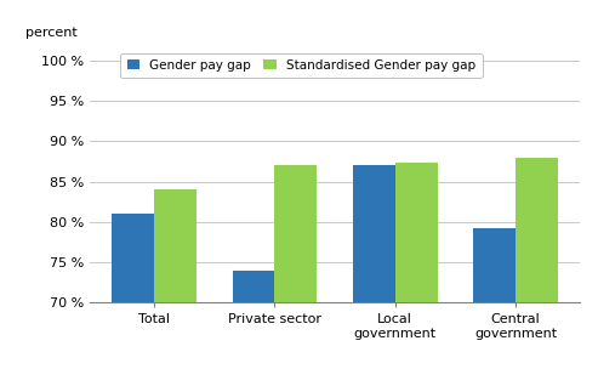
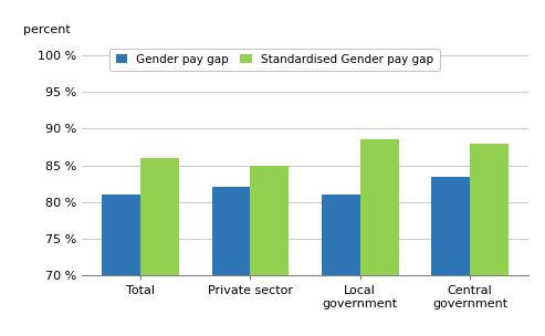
Standardised Gender pay gap/Total: 84.0 % -> 86.0 %
Gender pay gap/Private sector: 74.0 % -> 82.0 %
Standardised Gender pay gap/Private sector: 87.0 % -> 85.0 %
Gender pay gap/Local government: 87.0 % -> 81.0 %
Standardised Gender pay gap/Local government: 87.4 % -> 88.5 %
Gender pay gap/Central government: 79.2 % -> 83.5 %
